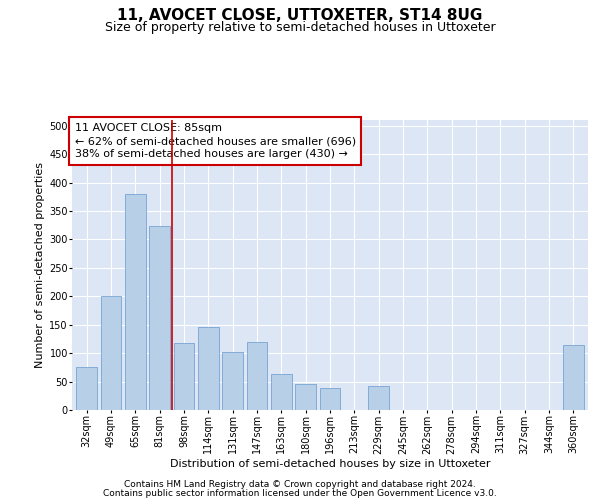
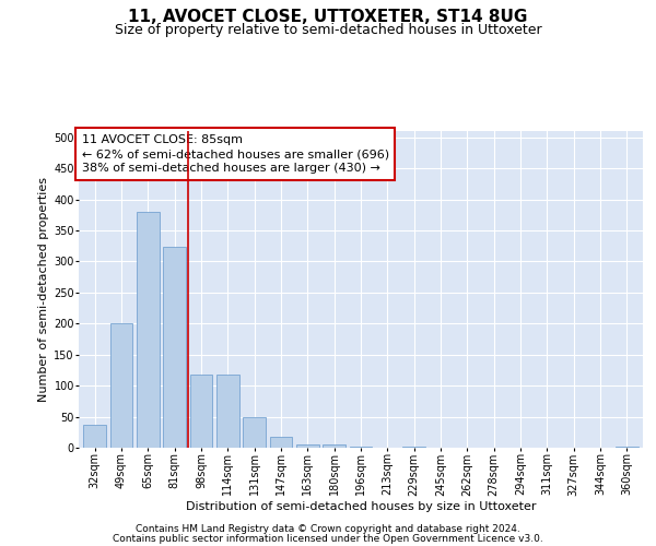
32sqm: 76 -> 37
114sqm: 146 -> 117
131sqm: 102 -> 50
147sqm: 120 -> 17
163sqm: 64 -> 6
180sqm: 46 -> 6
196sqm: 38 -> 1
229sqm: 42 -> 1
360sqm: 114 -> 2
